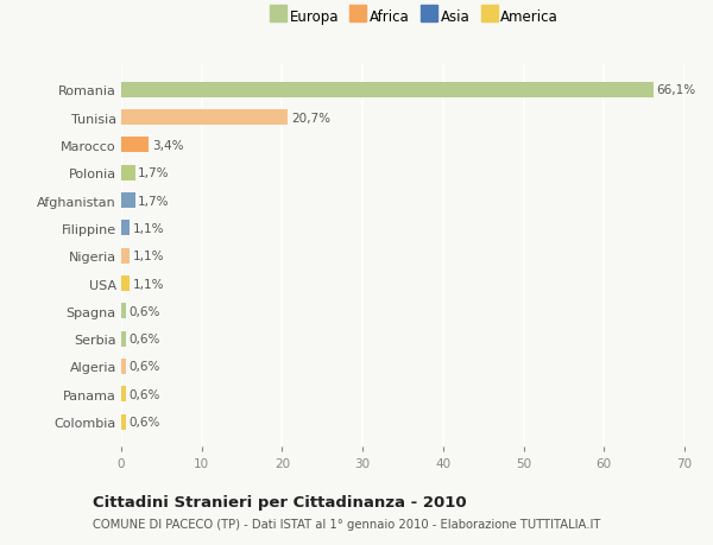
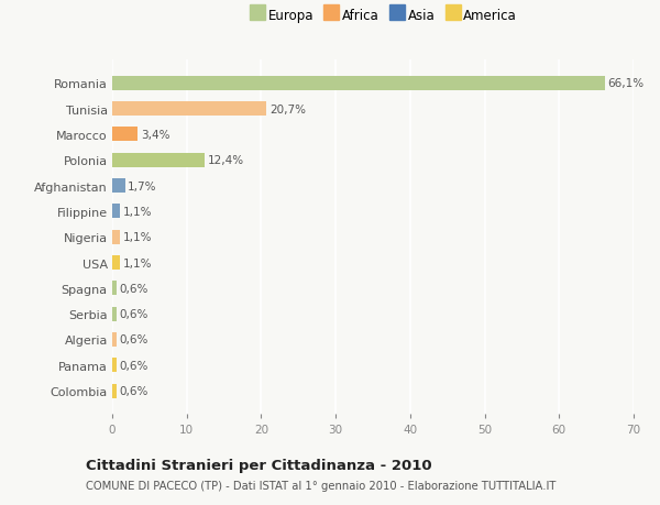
Polonia: 1,7% -> 12,4%
